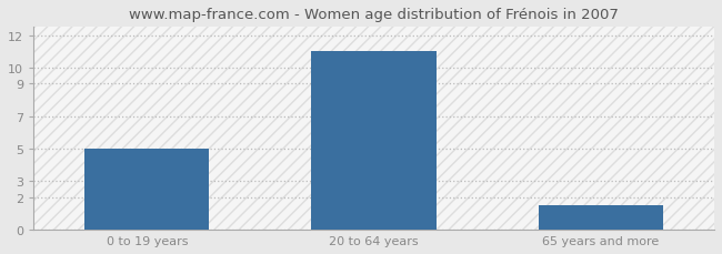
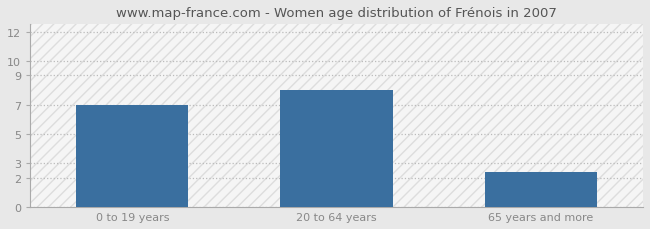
0 to 19 years: 5.0 -> 7.0
20 to 64 years: 11.0 -> 8.0
65 years and more: 1.5 -> 2.4
